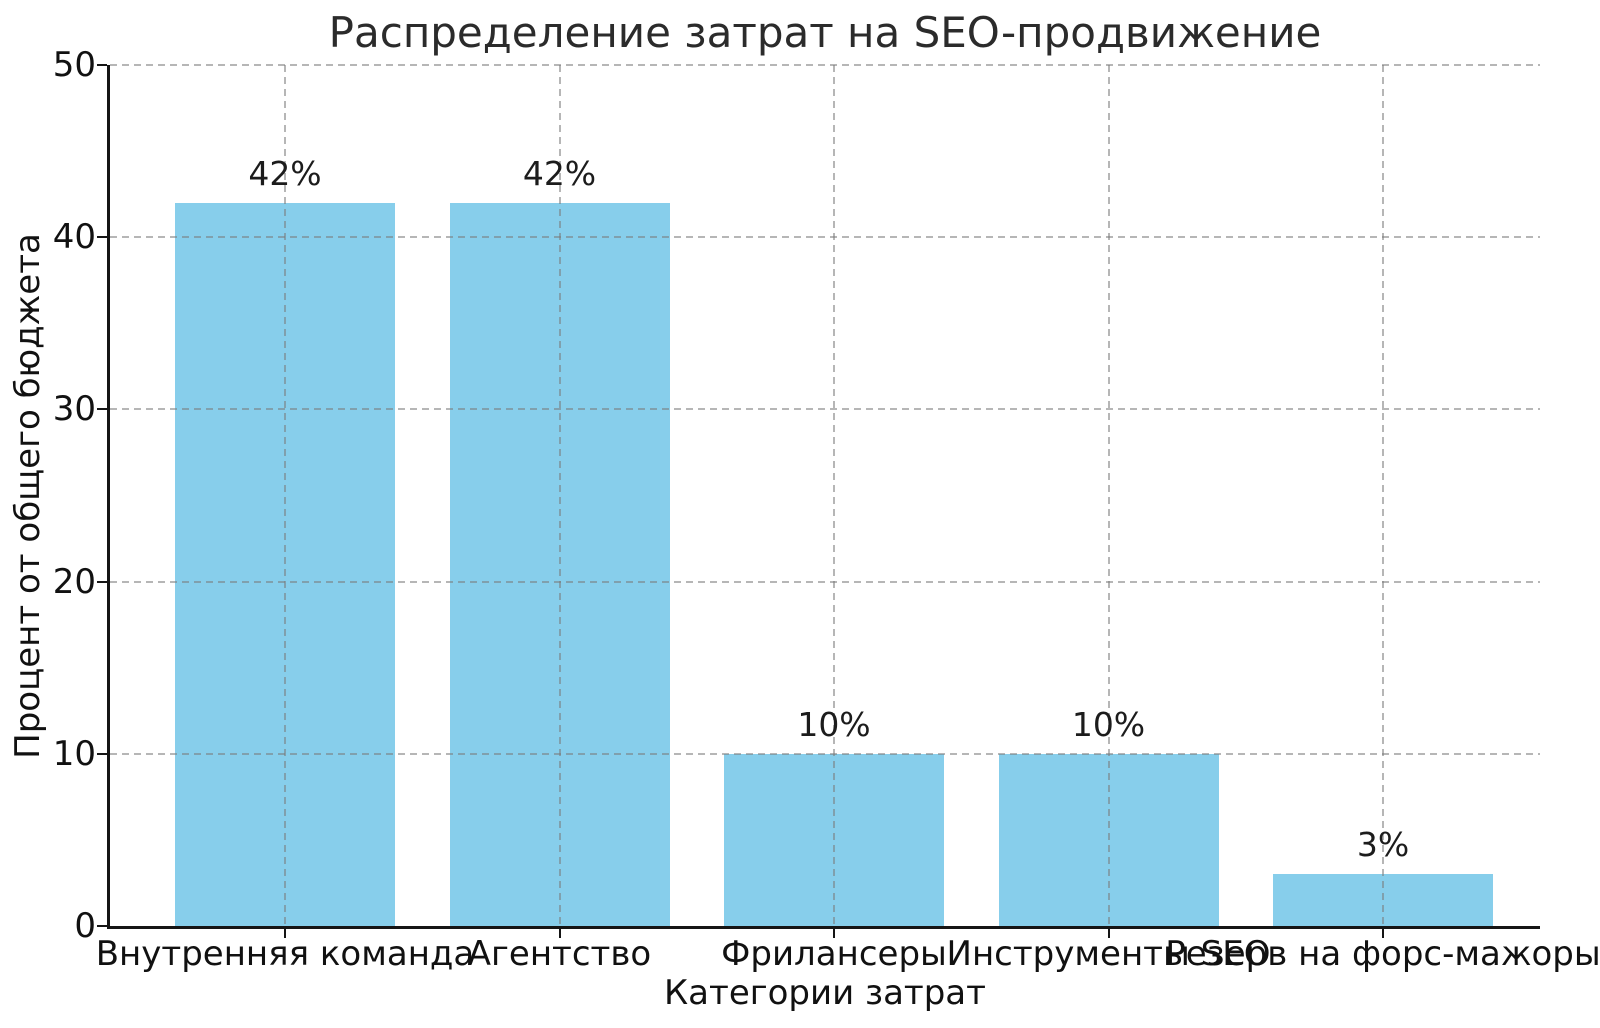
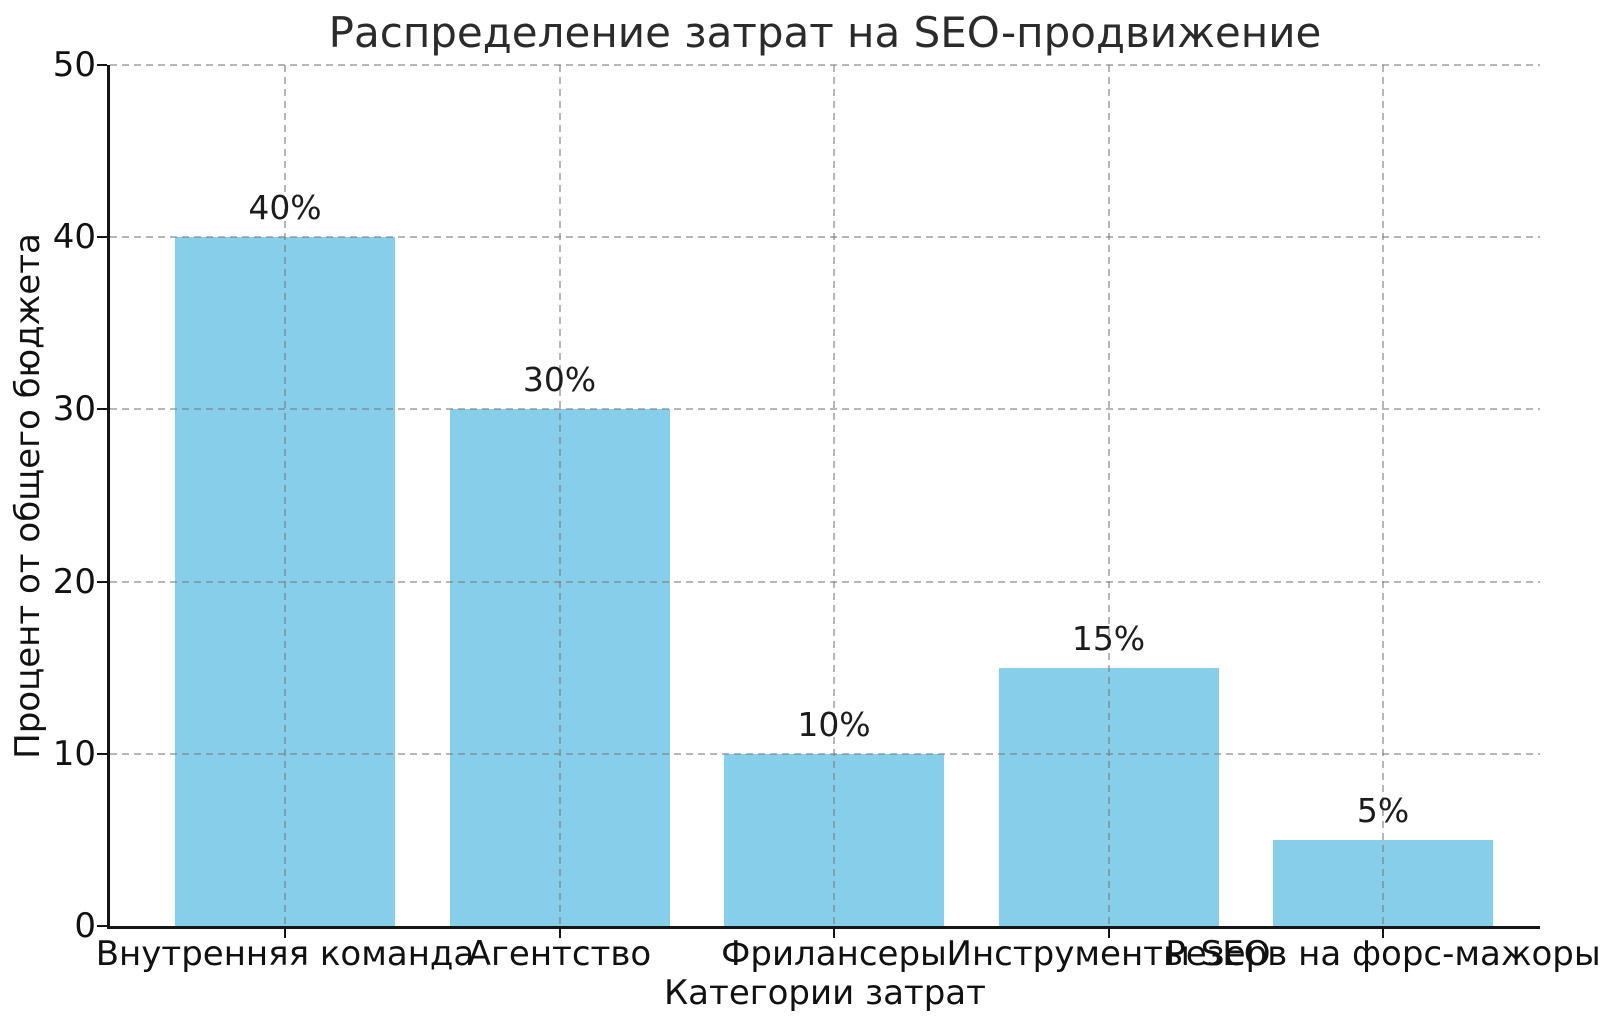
Внутренняя команда: 42% -> 40%
Агентство: 42% -> 30%
Инструменты SEO: 10% -> 15%
Резерв на форс-мажоры: 3% -> 5%
